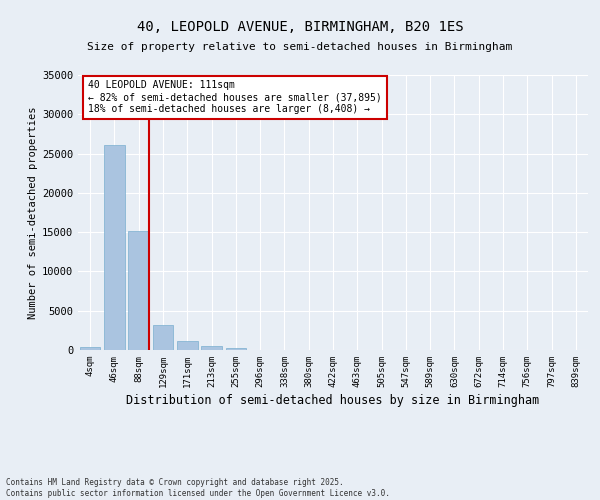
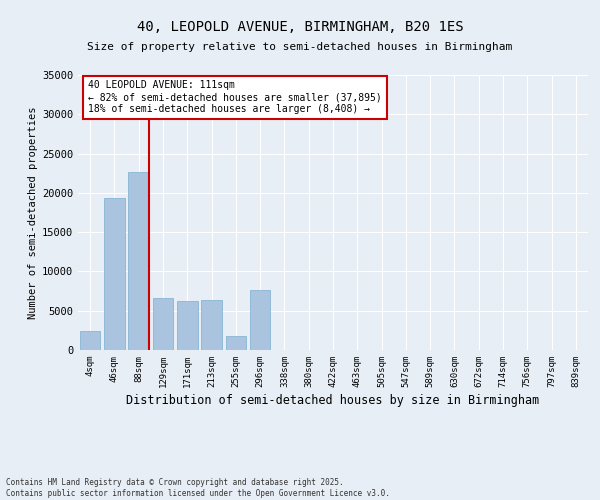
4sqm: 400 -> 2400
46sqm: 26100 -> 19400
88sqm: 15100 -> 22600
129sqm: 3200 -> 6600
171sqm: 1200 -> 6200
213sqm: 400 -> 6400
255sqm: 200 -> 1800
296sqm: 0 -> 7600
